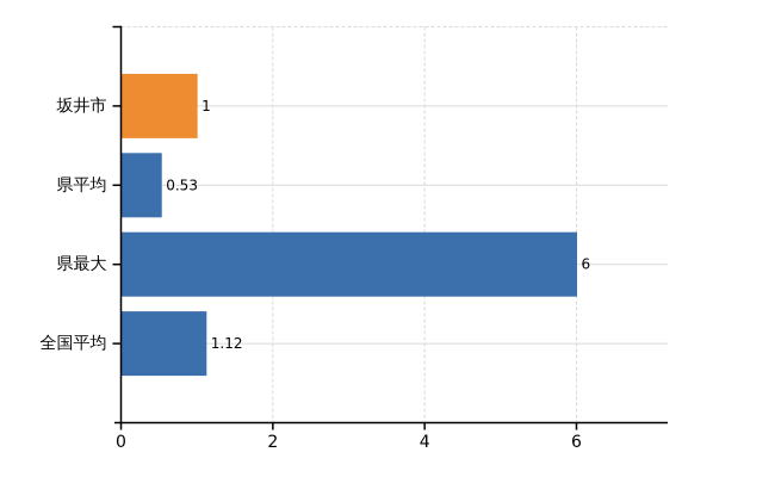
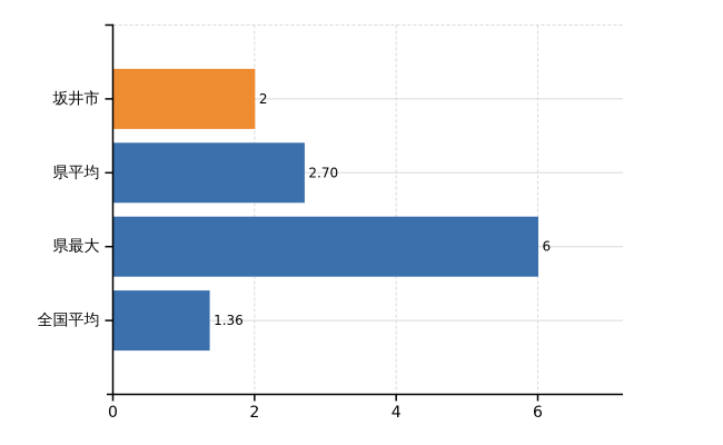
坂井市: 1 -> 2
県平均: 0.53 -> 2.70
全国平均: 1.12 -> 1.36
